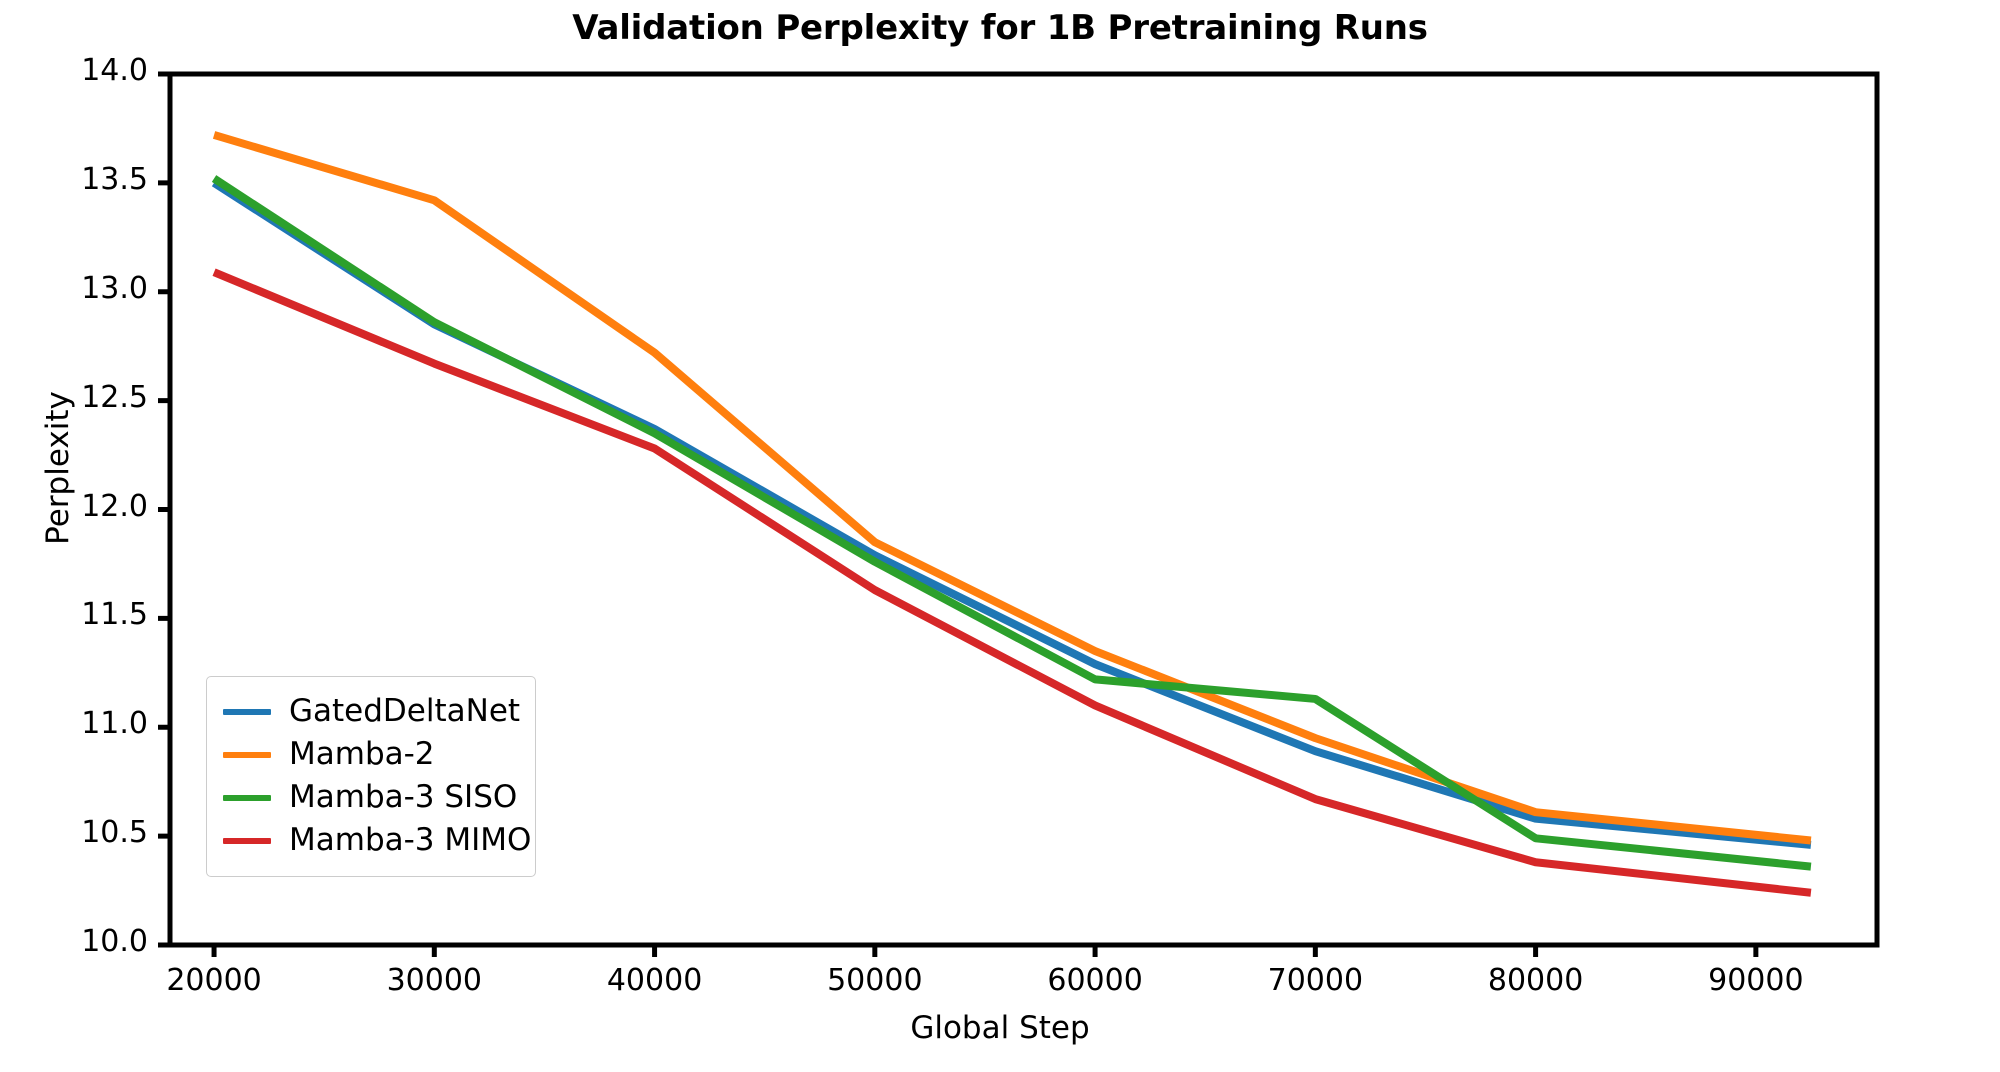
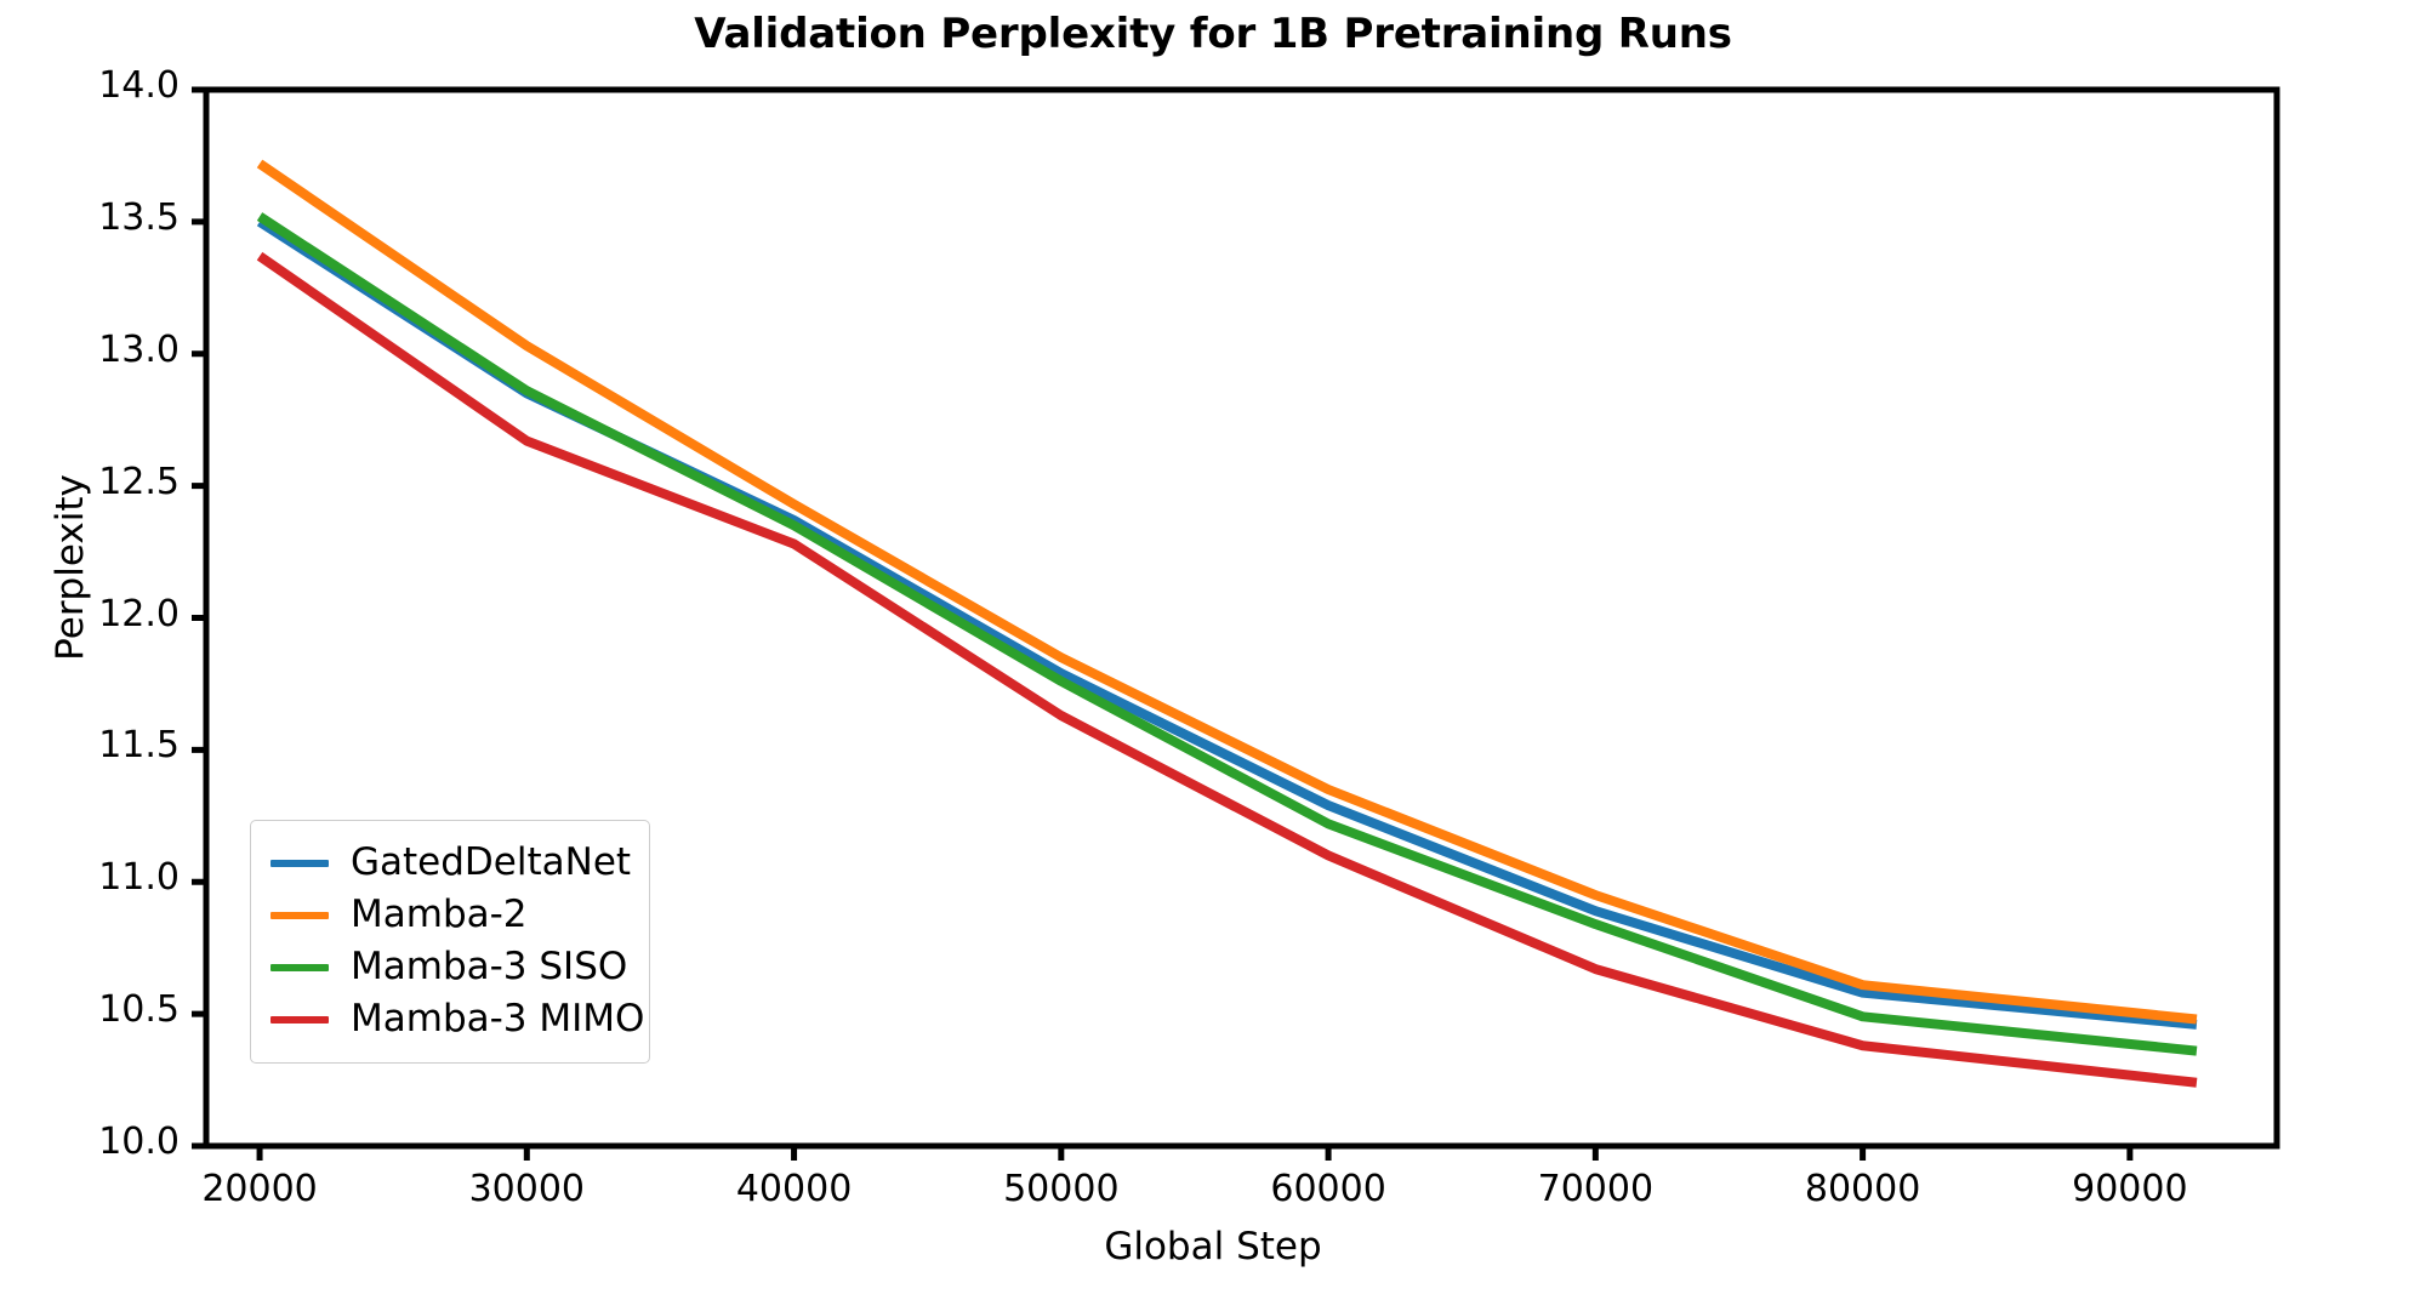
Mamba-3 MIMO/20000: 13.09 -> 13.37
Mamba-2/30000: 13.42 -> 13.03
Mamba-2/40000: 12.72 -> 12.43
Mamba-3 SISO/70000: 11.13 -> 10.84
